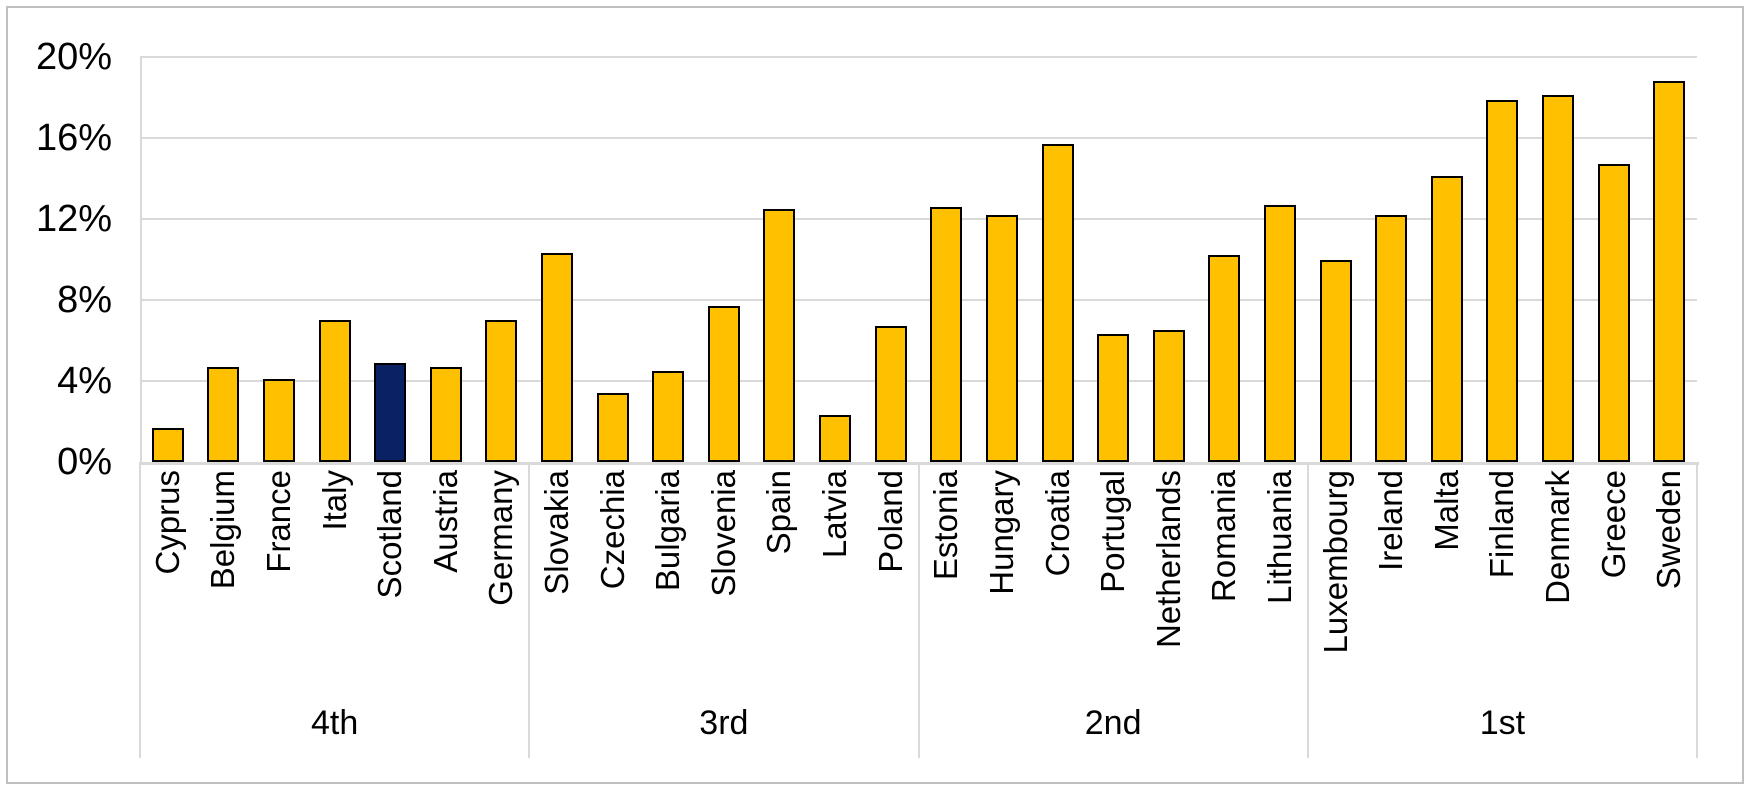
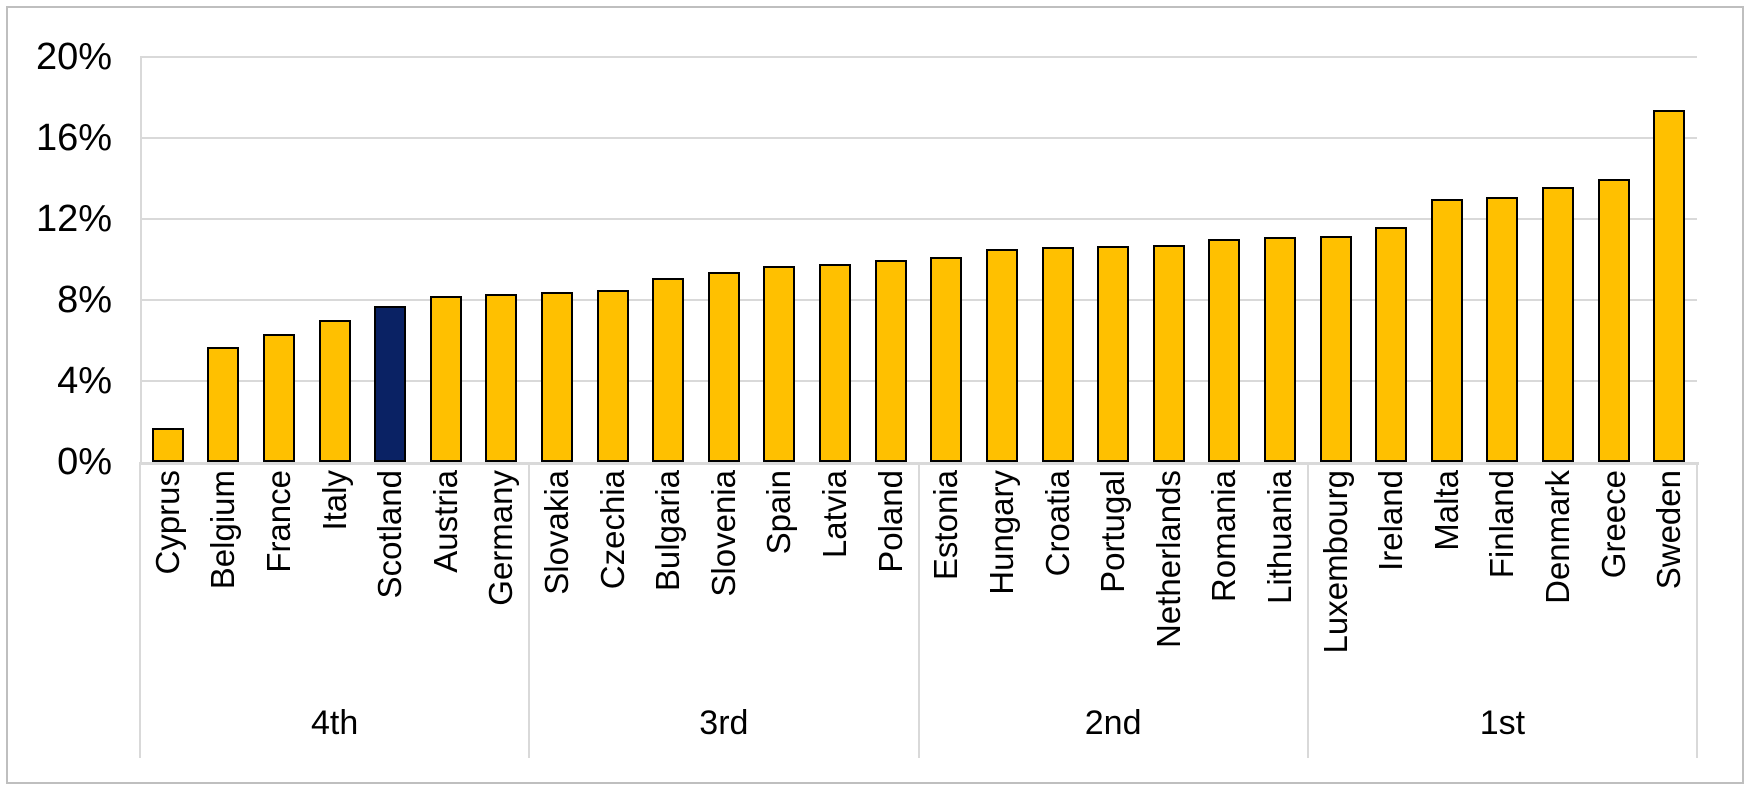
Belgium: 4.7% -> 5.7%
France: 4.1% -> 6.3%
Scotland: 4.9% -> 7.7%
Austria: 4.7% -> 8.2%
Germany: 7.0% -> 8.3%
Slovakia: 10.3% -> 8.4%
Czechia: 3.4% -> 8.5%
Bulgaria: 4.5% -> 9.1%
Slovenia: 7.7% -> 9.4%
Spain: 12.5% -> 9.7%
Latvia: 2.3% -> 9.8%
Poland: 6.7% -> 10.0%
Estonia: 12.6% -> 10.1%
Hungary: 12.2% -> 10.5%
Croatia: 15.7% -> 10.6%
Portugal: 6.3% -> 10.7%
Netherlands: 6.5% -> 10.7%
Romania: 10.2% -> 11.0%
Lithuania: 12.7% -> 11.1%
Luxembourg: 10.0% -> 11.2%
Ireland: 12.2% -> 11.6%
Malta: 14.1% -> 13.0%
Finland: 17.9% -> 13.1%
Denmark: 18.1% -> 13.6%
Greece: 14.7% -> 14.0%
Sweden: 18.8% -> 17.4%
